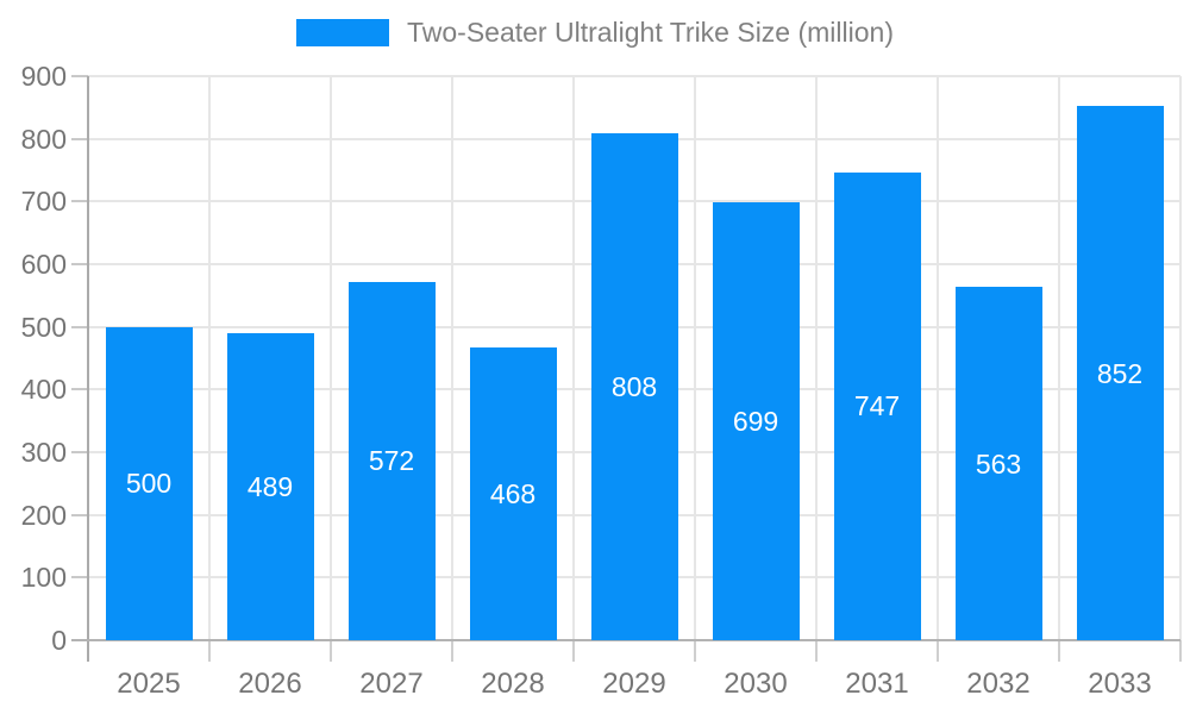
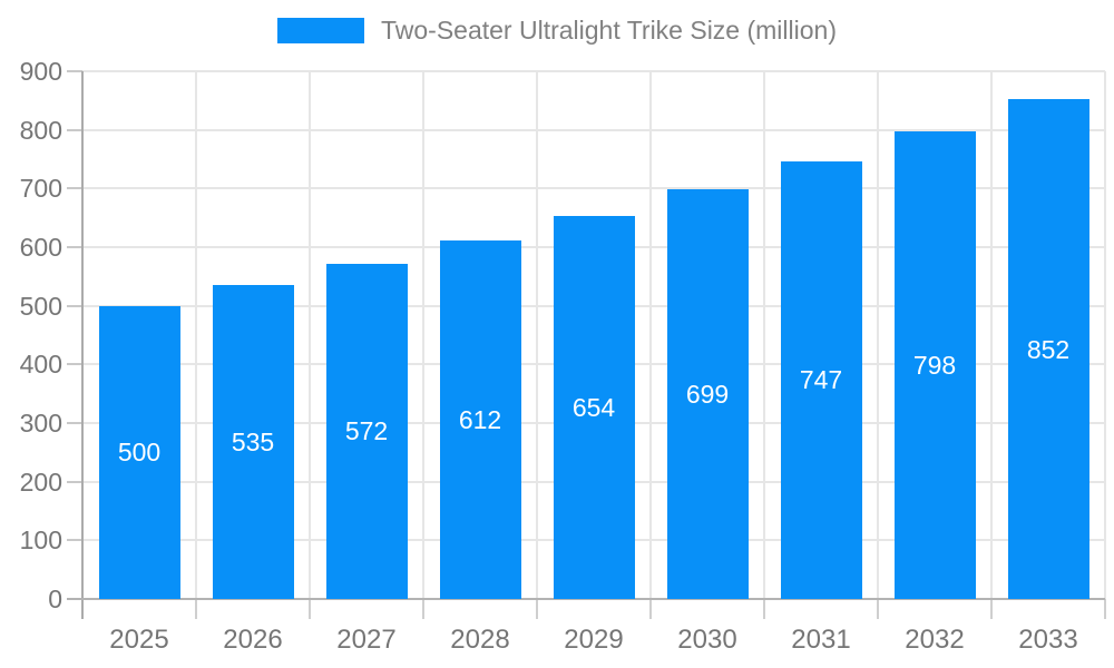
2026: 489 -> 535
2028: 468 -> 612
2029: 808 -> 654
2032: 563 -> 798
